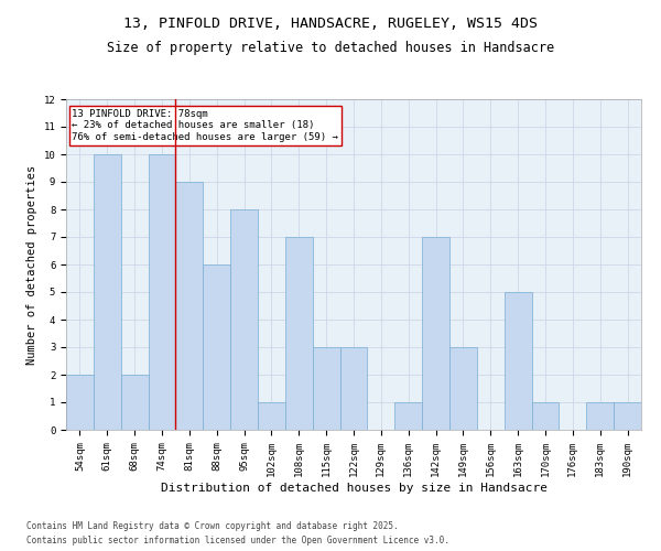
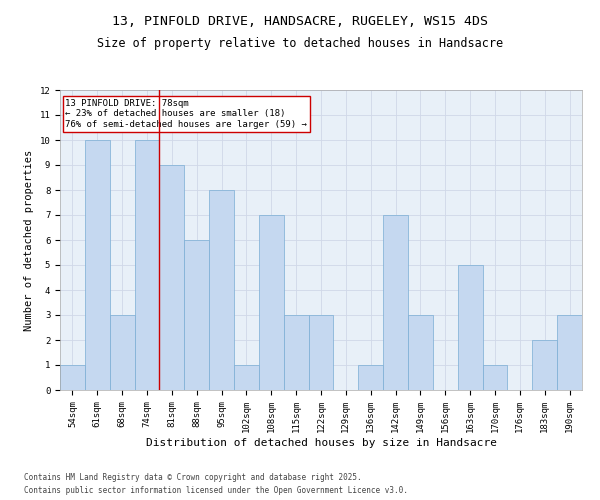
54sqm: 2 -> 1
68sqm: 2 -> 3
183sqm: 1 -> 2
190sqm: 1 -> 3
